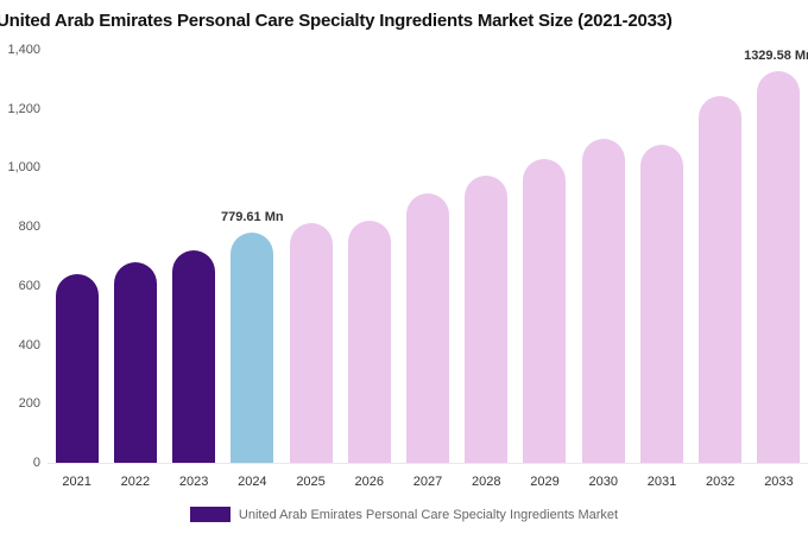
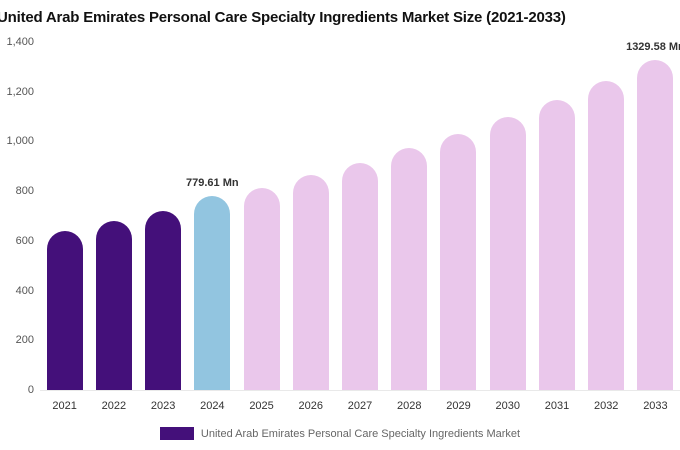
2026: 820 -> 860
2031: 1080 -> 1160
